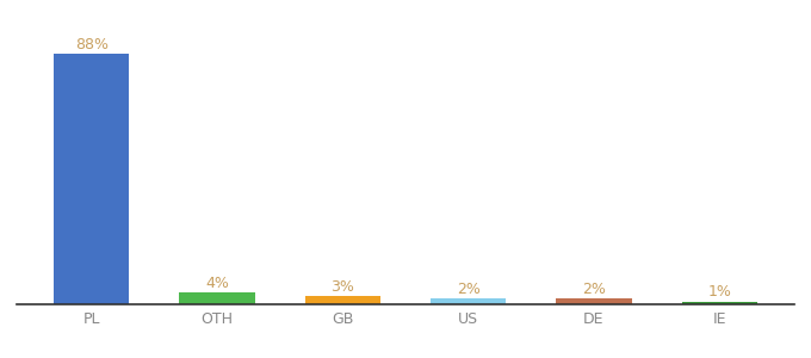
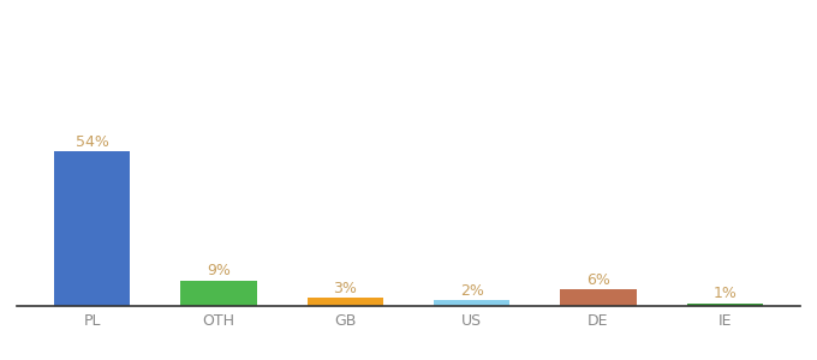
PL: 88% -> 54%
OTH: 4% -> 9%
DE: 2% -> 6%
